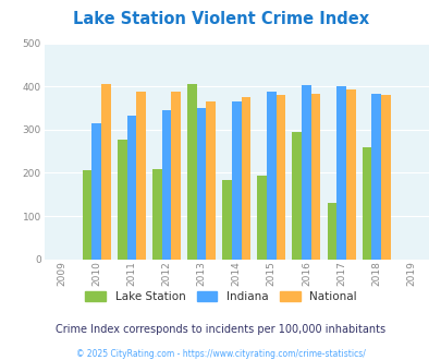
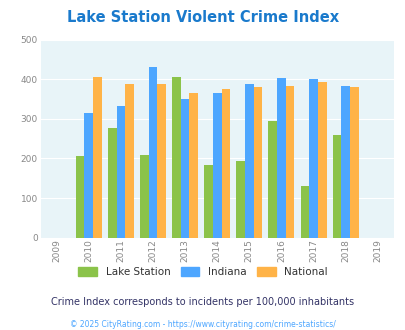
Indiana/2012: 345 -> 430
